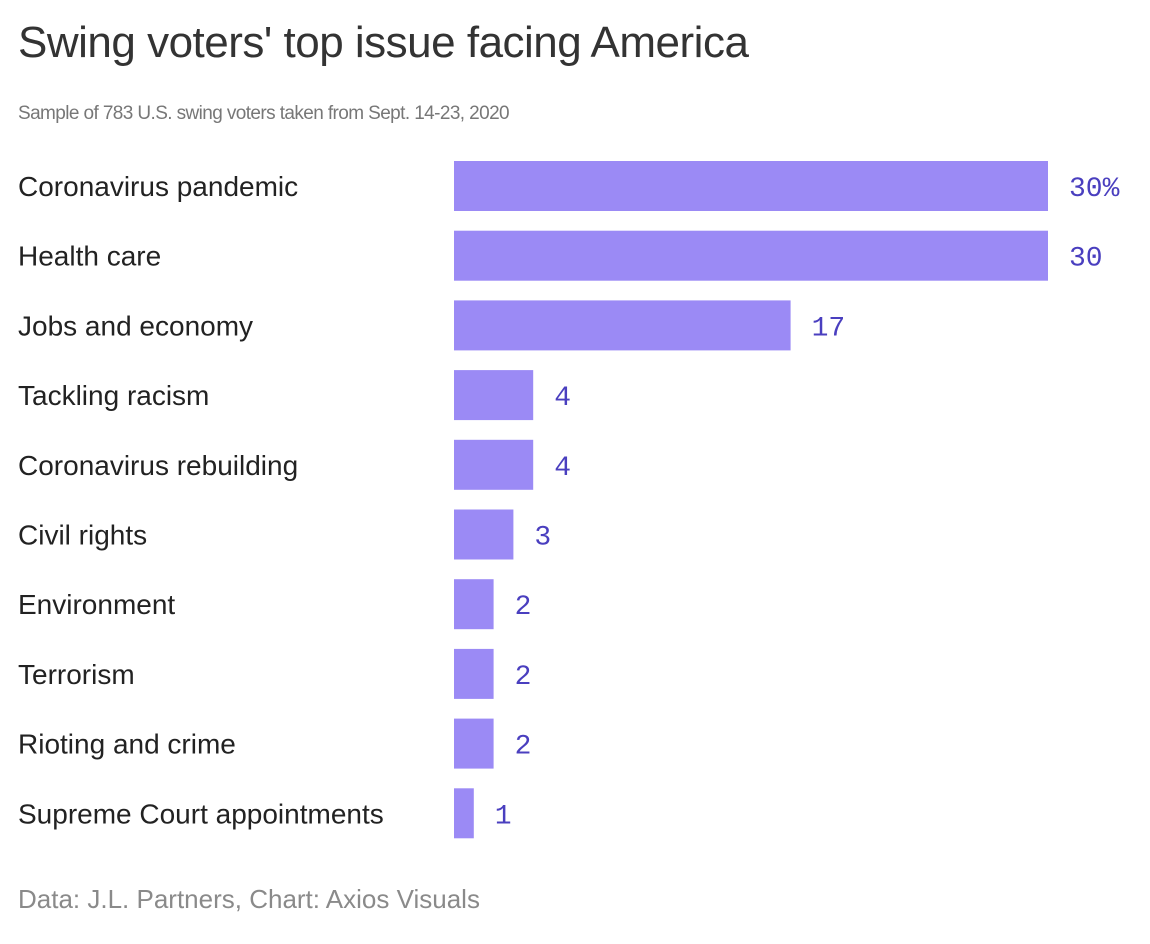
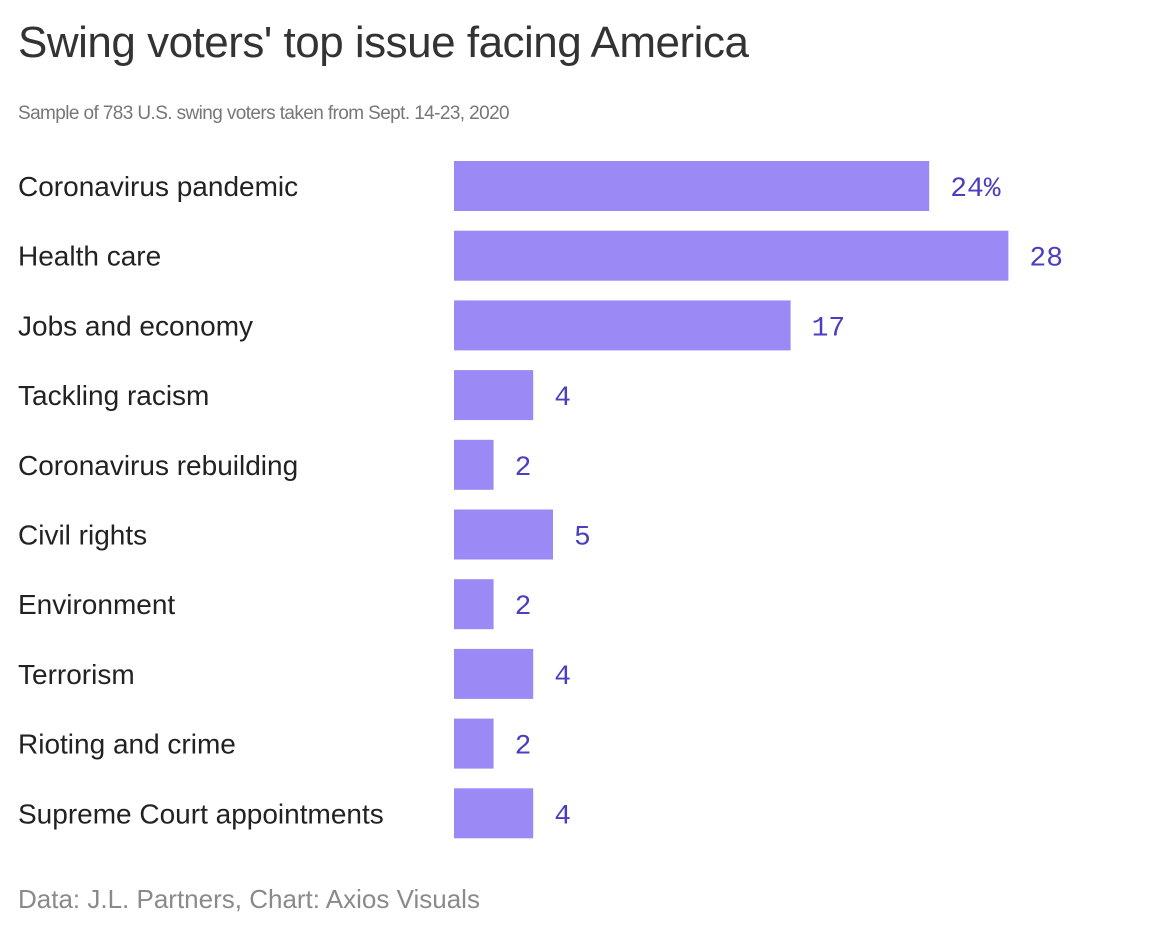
Coronavirus pandemic: 30% -> 24%
Health care: 30 -> 28
Coronavirus rebuilding: 4 -> 2
Civil rights: 3 -> 5
Terrorism: 2 -> 4
Supreme Court appointments: 1 -> 4
